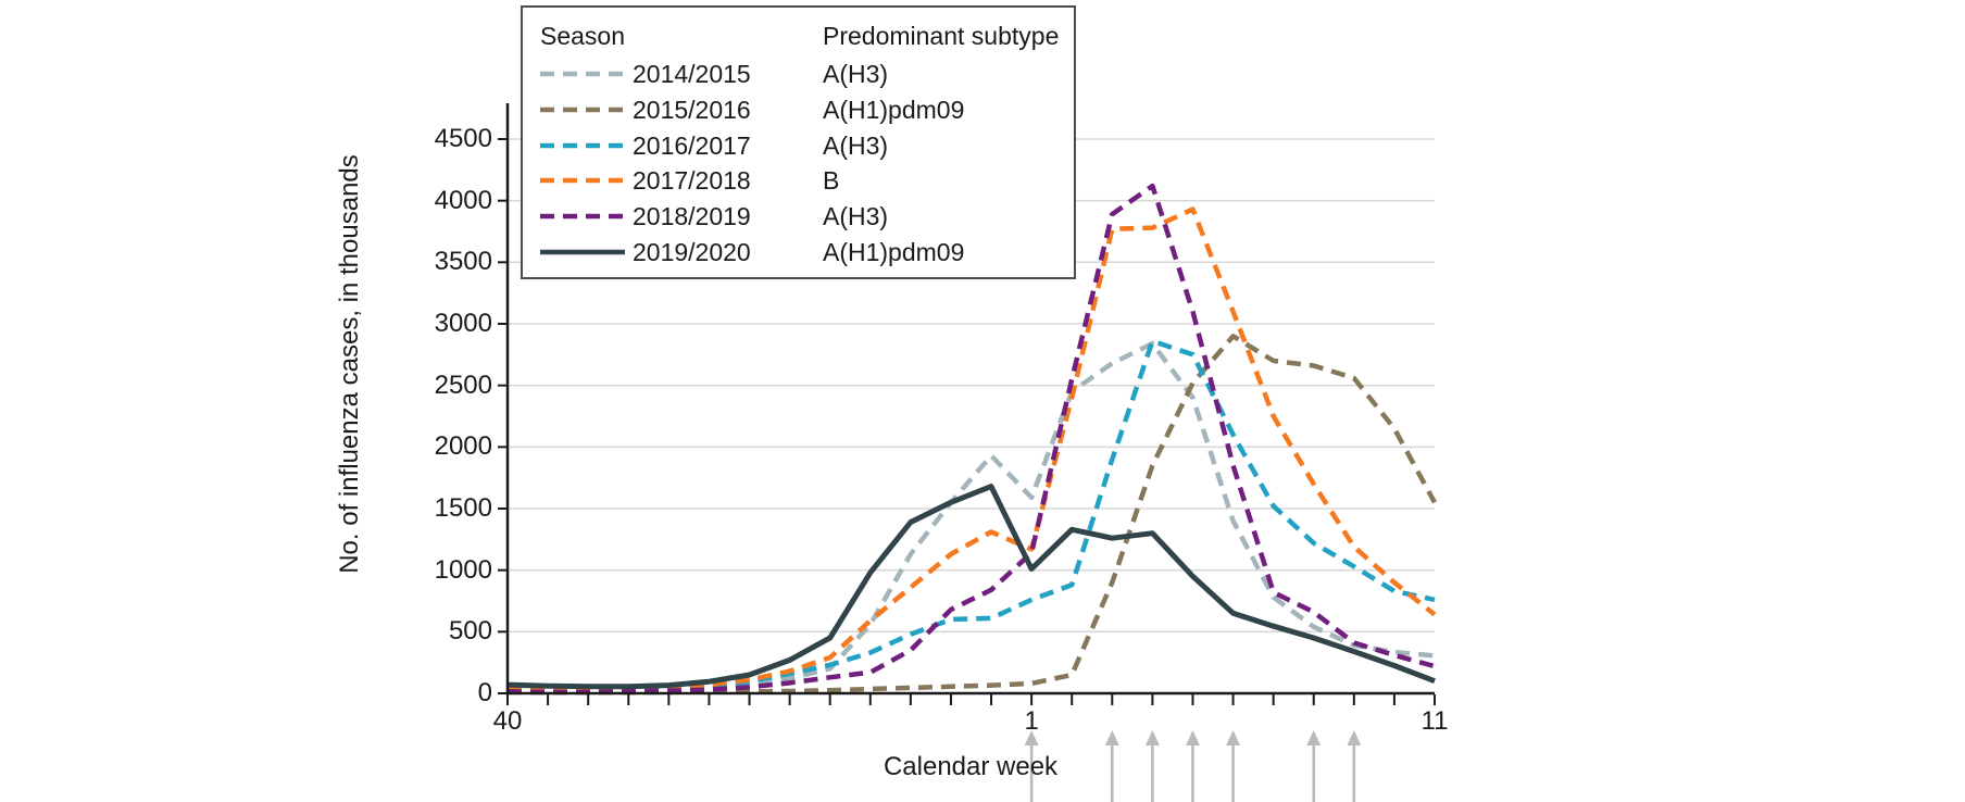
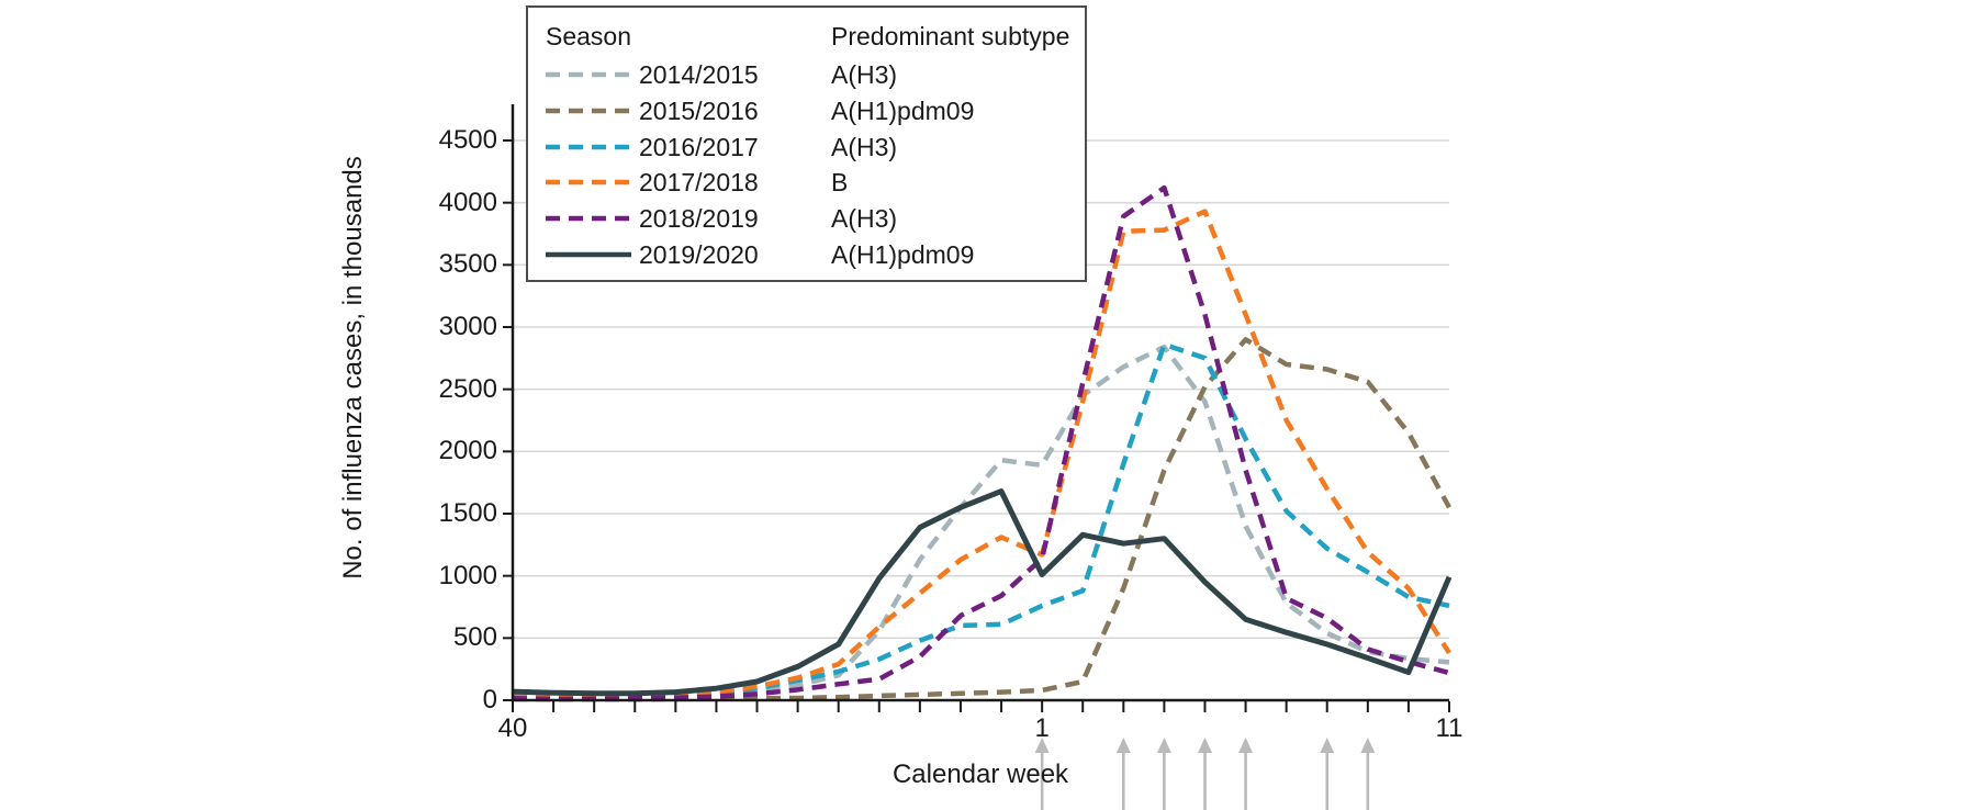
2014/2015/1: 1590 -> 1890
2017/2018/11: 640 -> 380
2019/2020/11: 100 -> 990
